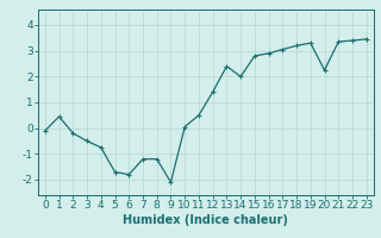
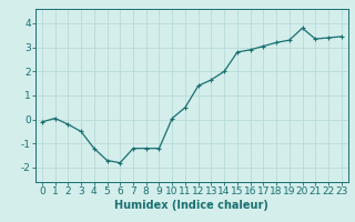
1: 0.45 -> 0.05
4: -0.75 -> -1.20
9: -2.10 -> -1.20
13: 2.40 -> 1.65
20: 2.25 -> 3.80
